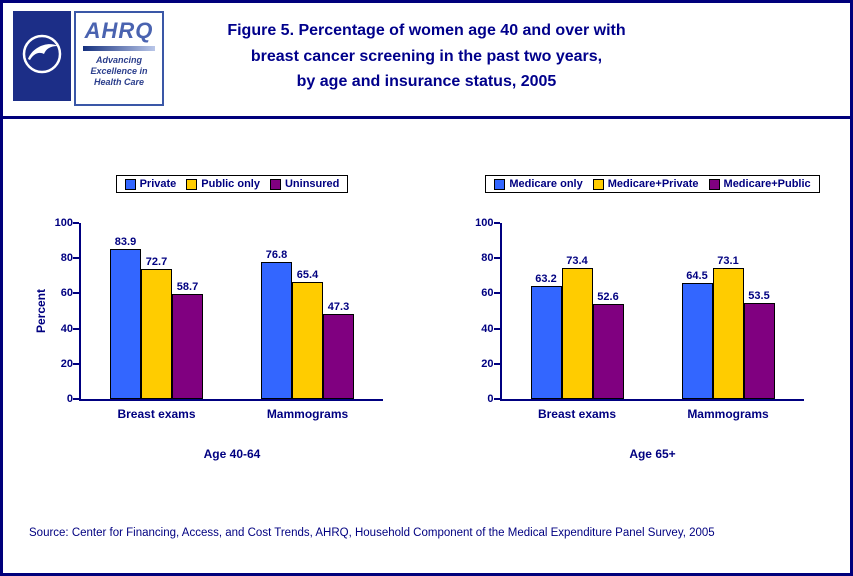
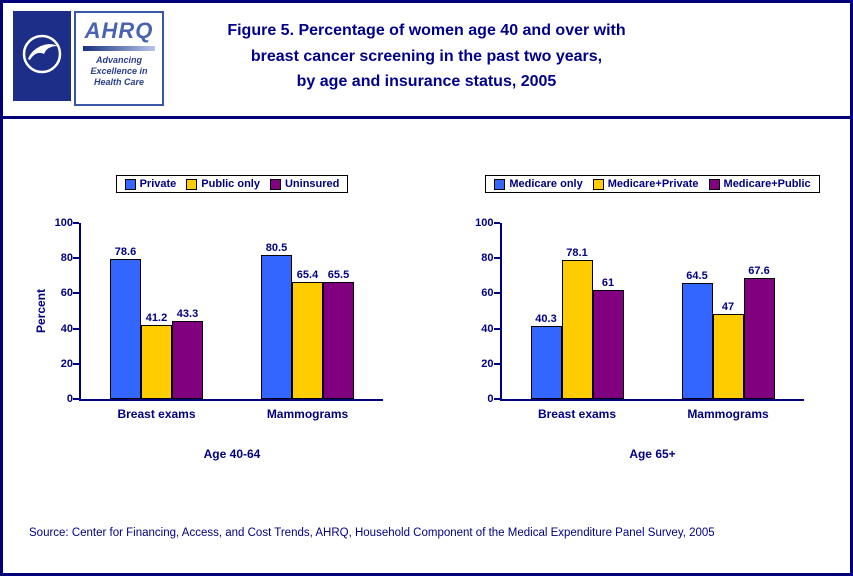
Age 40-64/Private/Breast exams: 83.9 -> 78.6
Age 40-64/Public only/Breast exams: 72.7 -> 41.2
Age 40-64/Uninsured/Breast exams: 58.7 -> 43.3
Age 40-64/Private/Mammograms: 76.8 -> 80.5
Age 40-64/Uninsured/Mammograms: 47.3 -> 65.5
Age 65+/Medicare only/Breast exams: 63.2 -> 40.3
Age 65+/Medicare+Private/Breast exams: 73.4 -> 78.1
Age 65+/Medicare+Public/Breast exams: 52.6 -> 61
Age 65+/Medicare+Private/Mammograms: 73.1 -> 47
Age 65+/Medicare+Public/Mammograms: 53.5 -> 67.6
